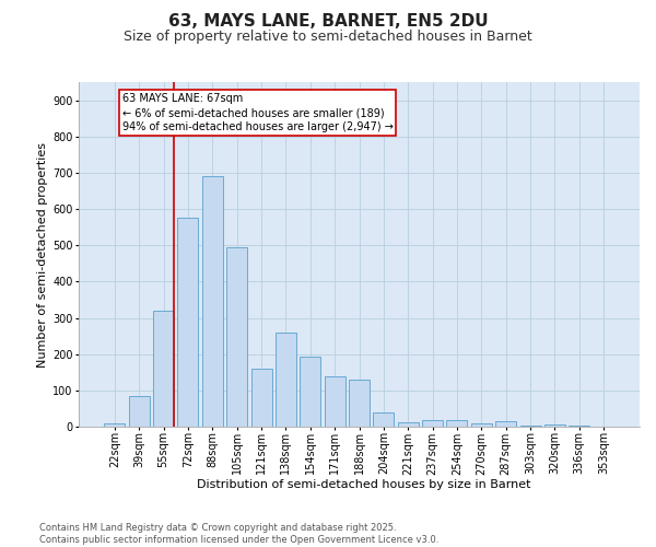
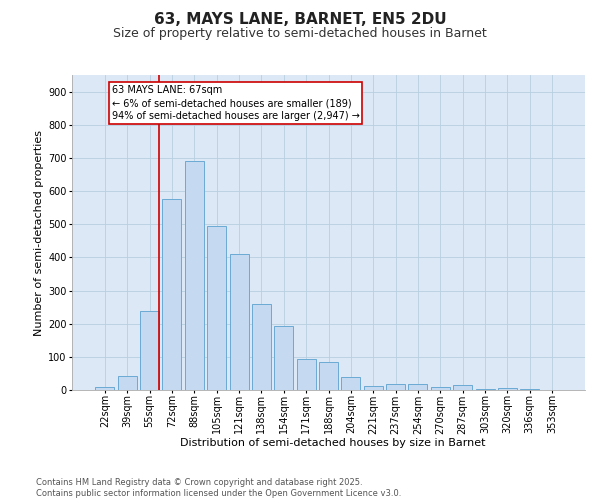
39sqm: 85 -> 42
55sqm: 320 -> 238
121sqm: 160 -> 410
171sqm: 140 -> 95
188sqm: 130 -> 83
